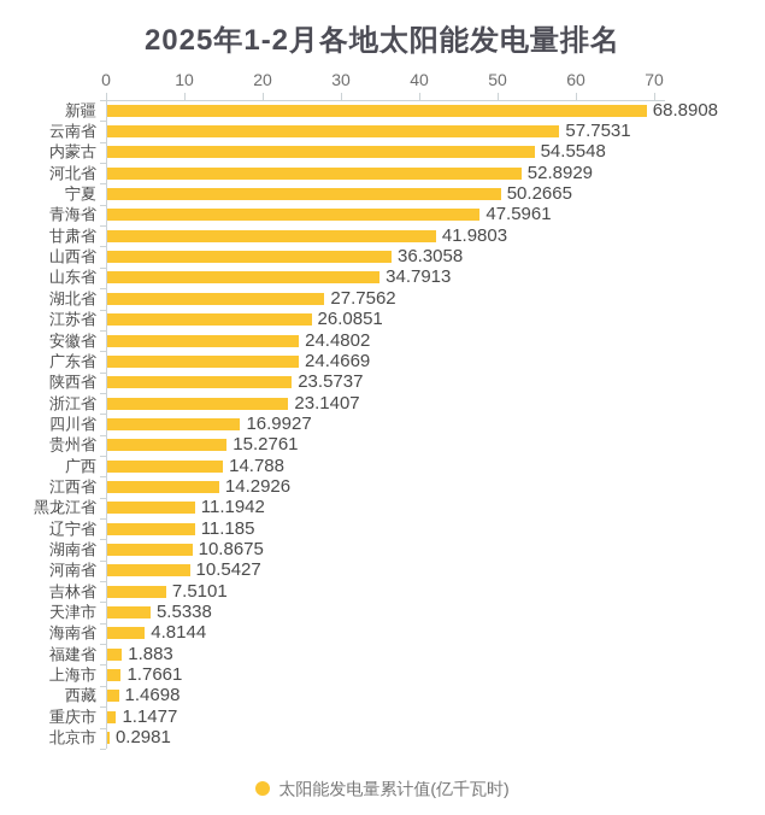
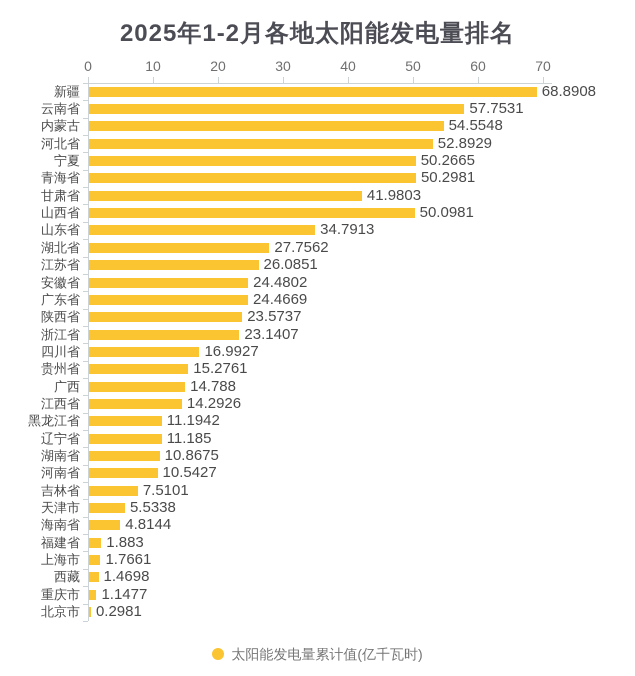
青海省: 47.5961 -> 50.2981
山西省: 36.3058 -> 50.0981
